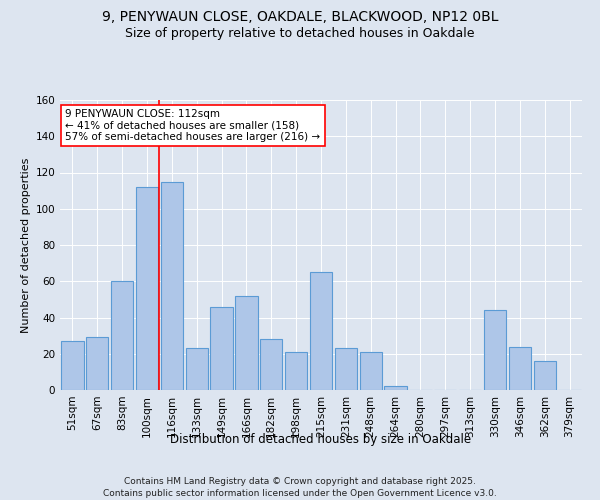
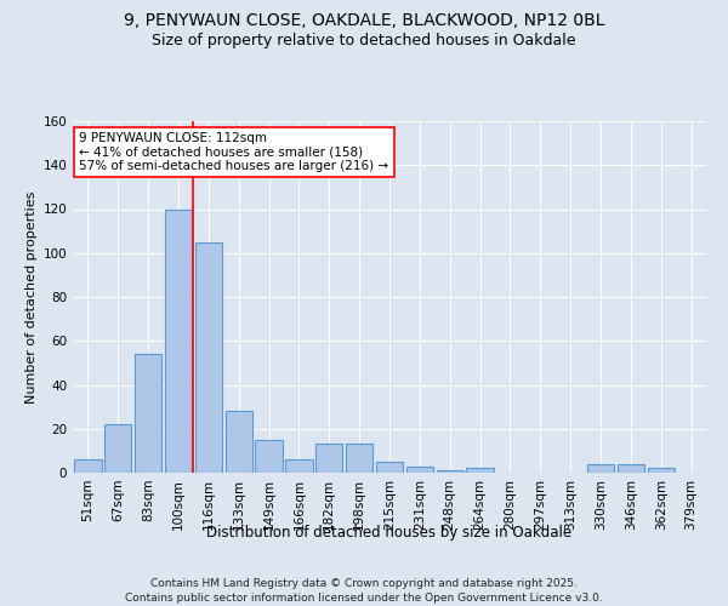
51sqm: 27 -> 6
67sqm: 29 -> 22
83sqm: 60 -> 54
100sqm: 112 -> 120
116sqm: 115 -> 105
133sqm: 23 -> 28
149sqm: 46 -> 15
166sqm: 52 -> 6
182sqm: 28 -> 13
198sqm: 21 -> 13
215sqm: 65 -> 5
231sqm: 23 -> 3
248sqm: 21 -> 1
330sqm: 44 -> 4
346sqm: 24 -> 4
362sqm: 16 -> 2
